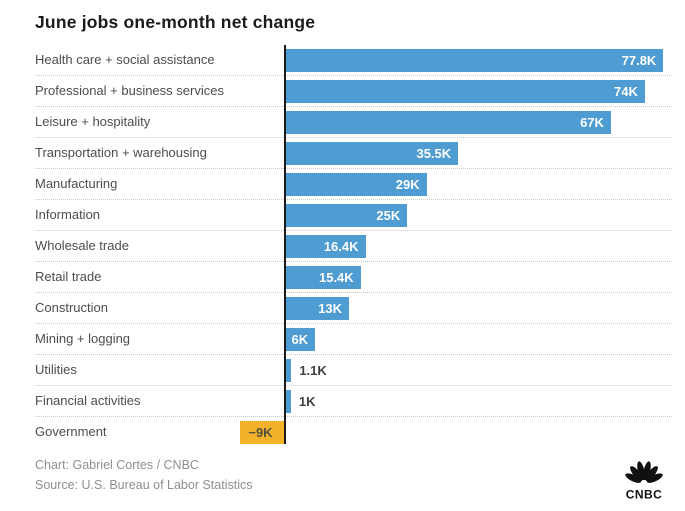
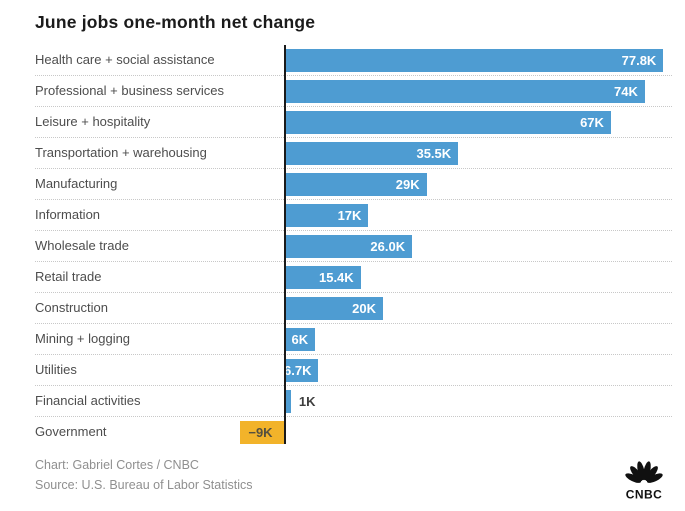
Information: 25K -> 17K
Wholesale trade: 16.4K -> 26.0K
Construction: 13K -> 20K
Utilities: 1.1K -> 6.7K
